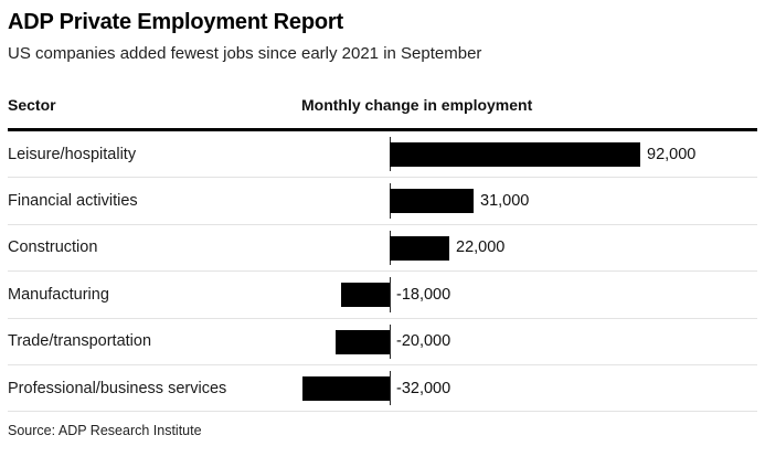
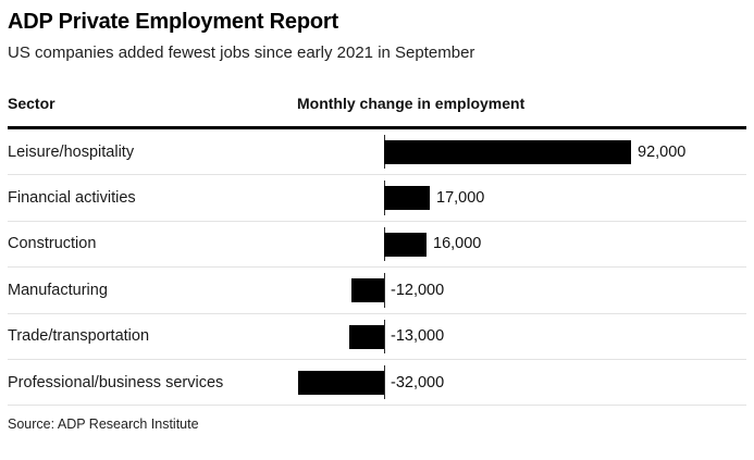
Financial activities: 31,000 -> 17,000
Construction: 22,000 -> 16,000
Manufacturing: -18,000 -> -12,000
Trade/transportation: -20,000 -> -13,000
